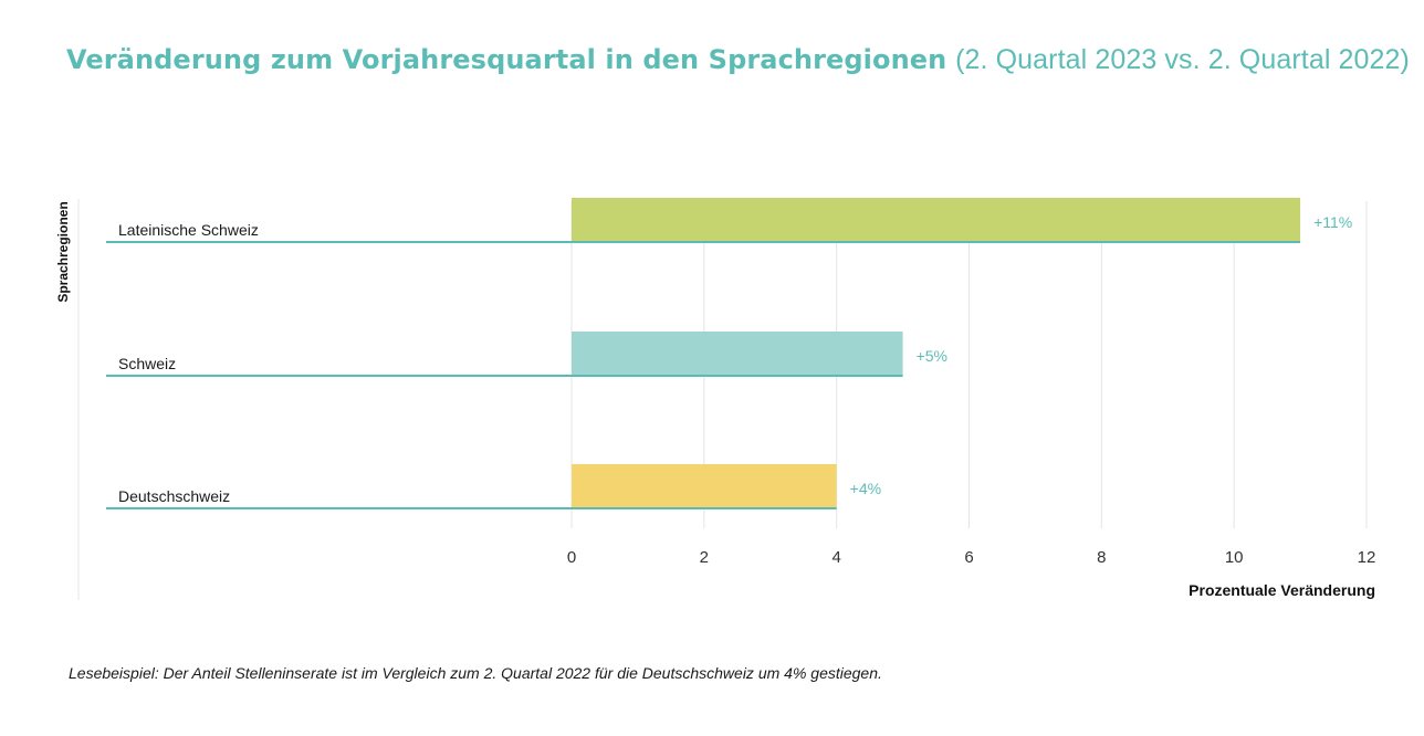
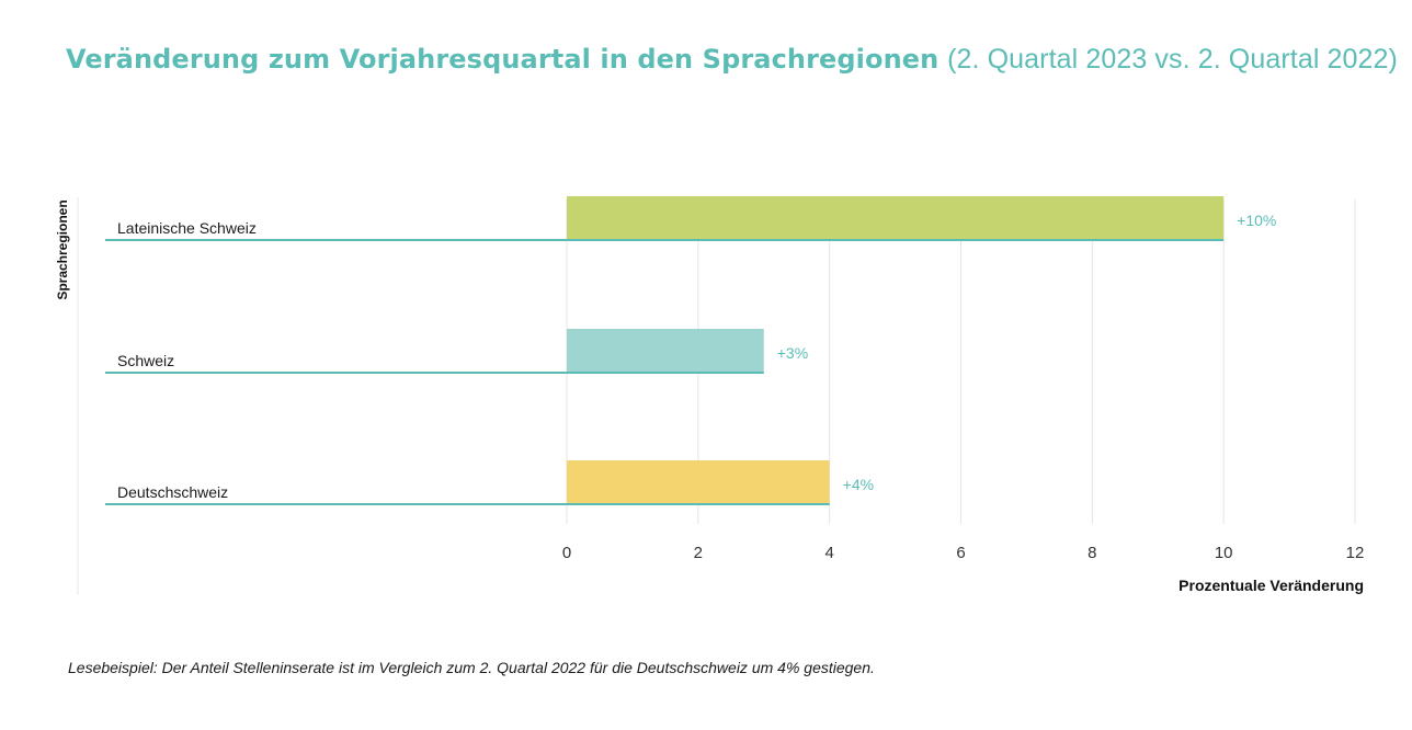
Lateinische Schweiz: +11% -> +10%
Schweiz: +5% -> +3%
